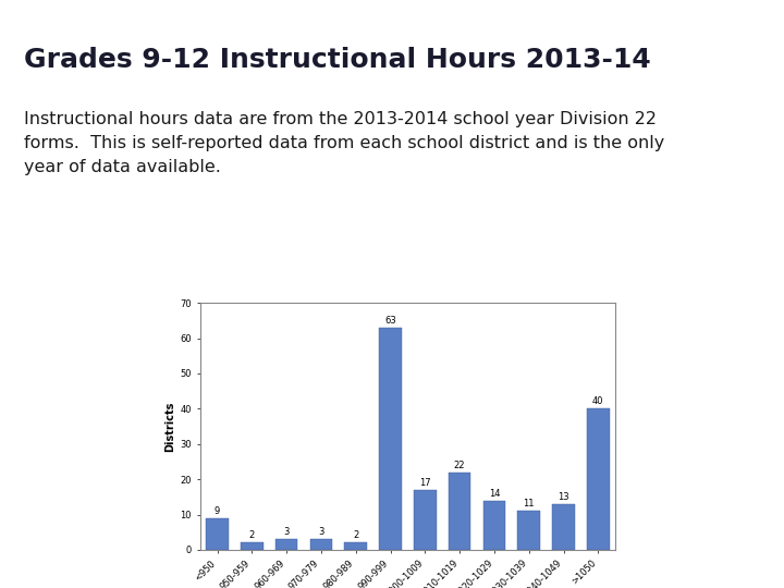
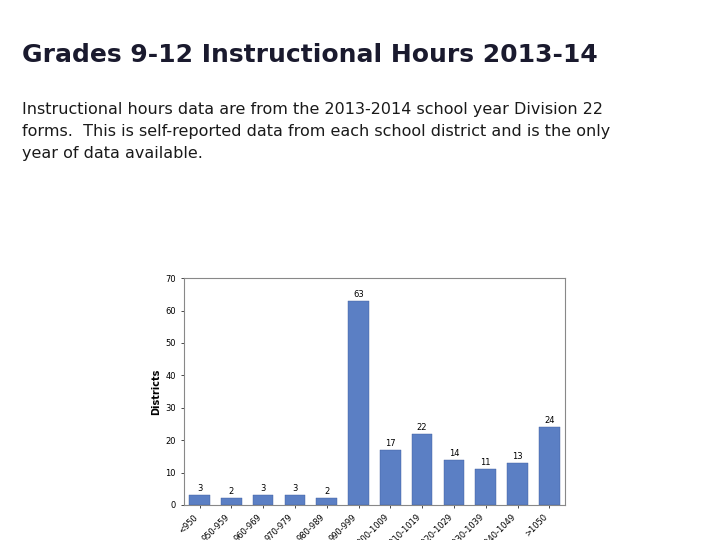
<950: 9 -> 3
>1050: 40 -> 24
